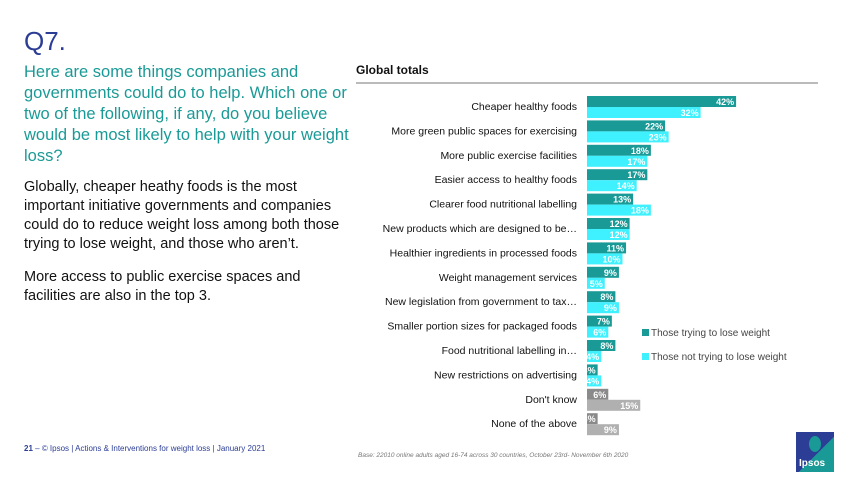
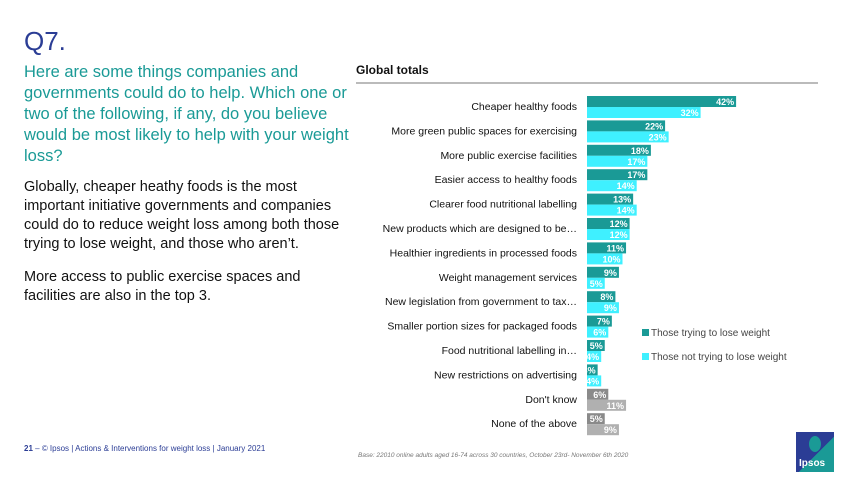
Those not trying to lose weight/Clearer food nutritional labelling: 18% -> 14%
Those trying to lose weight/Food nutritional labelling in…: 8% -> 5%
Those not trying to lose weight/Don't know: 15% -> 11%
Those trying to lose weight/None of the above: 3% -> 5%
